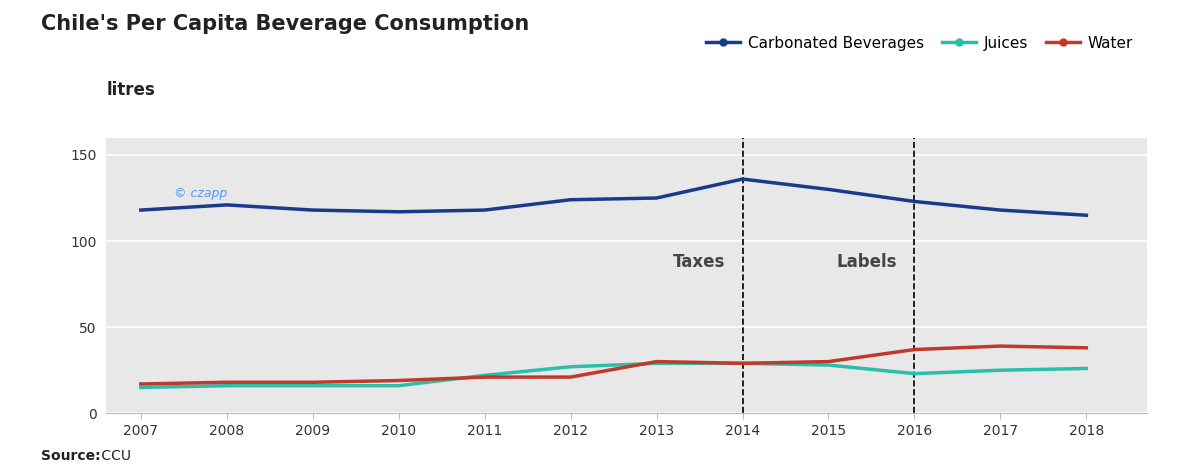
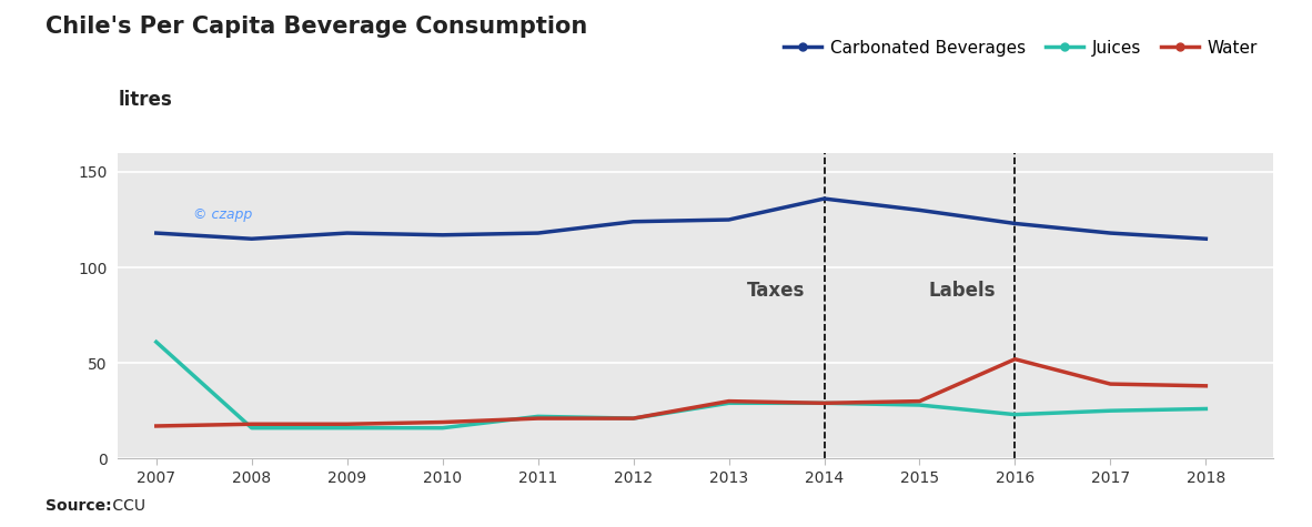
Juices/2007: 15 -> 61
Carbonated Beverages/2008: 121 -> 115
Juices/2012: 27 -> 21
Water/2016: 37 -> 52
